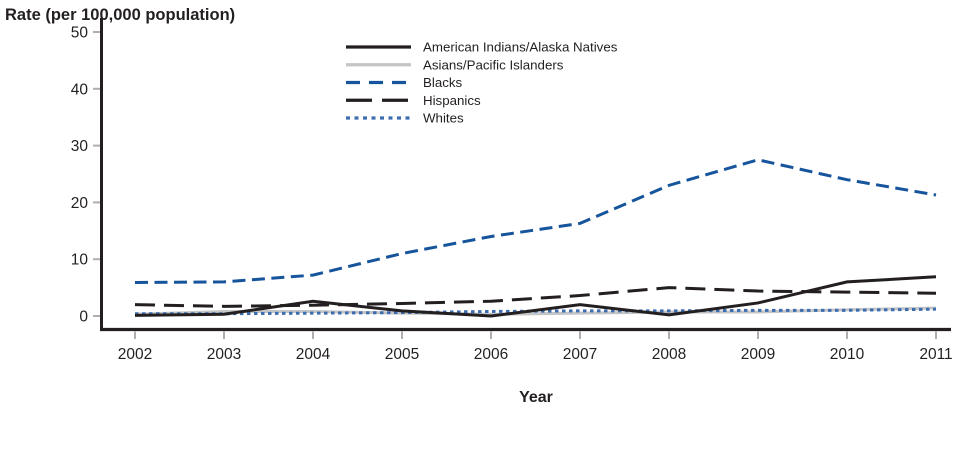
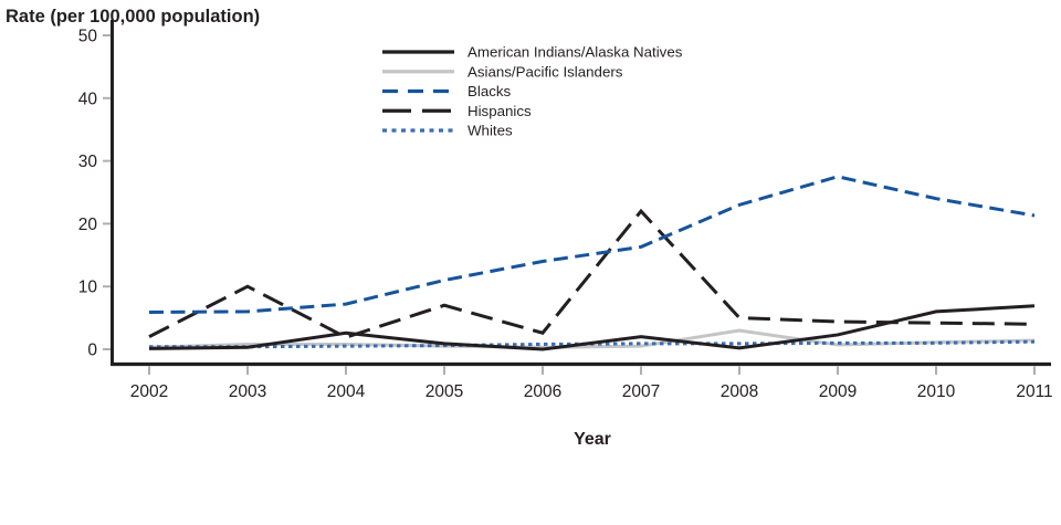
Hispanics/2003: 2 -> 10
Hispanics/2005: 2 -> 7
Hispanics/2007: 4 -> 22
Asians/Pacific Islanders/2008: 1 -> 3
